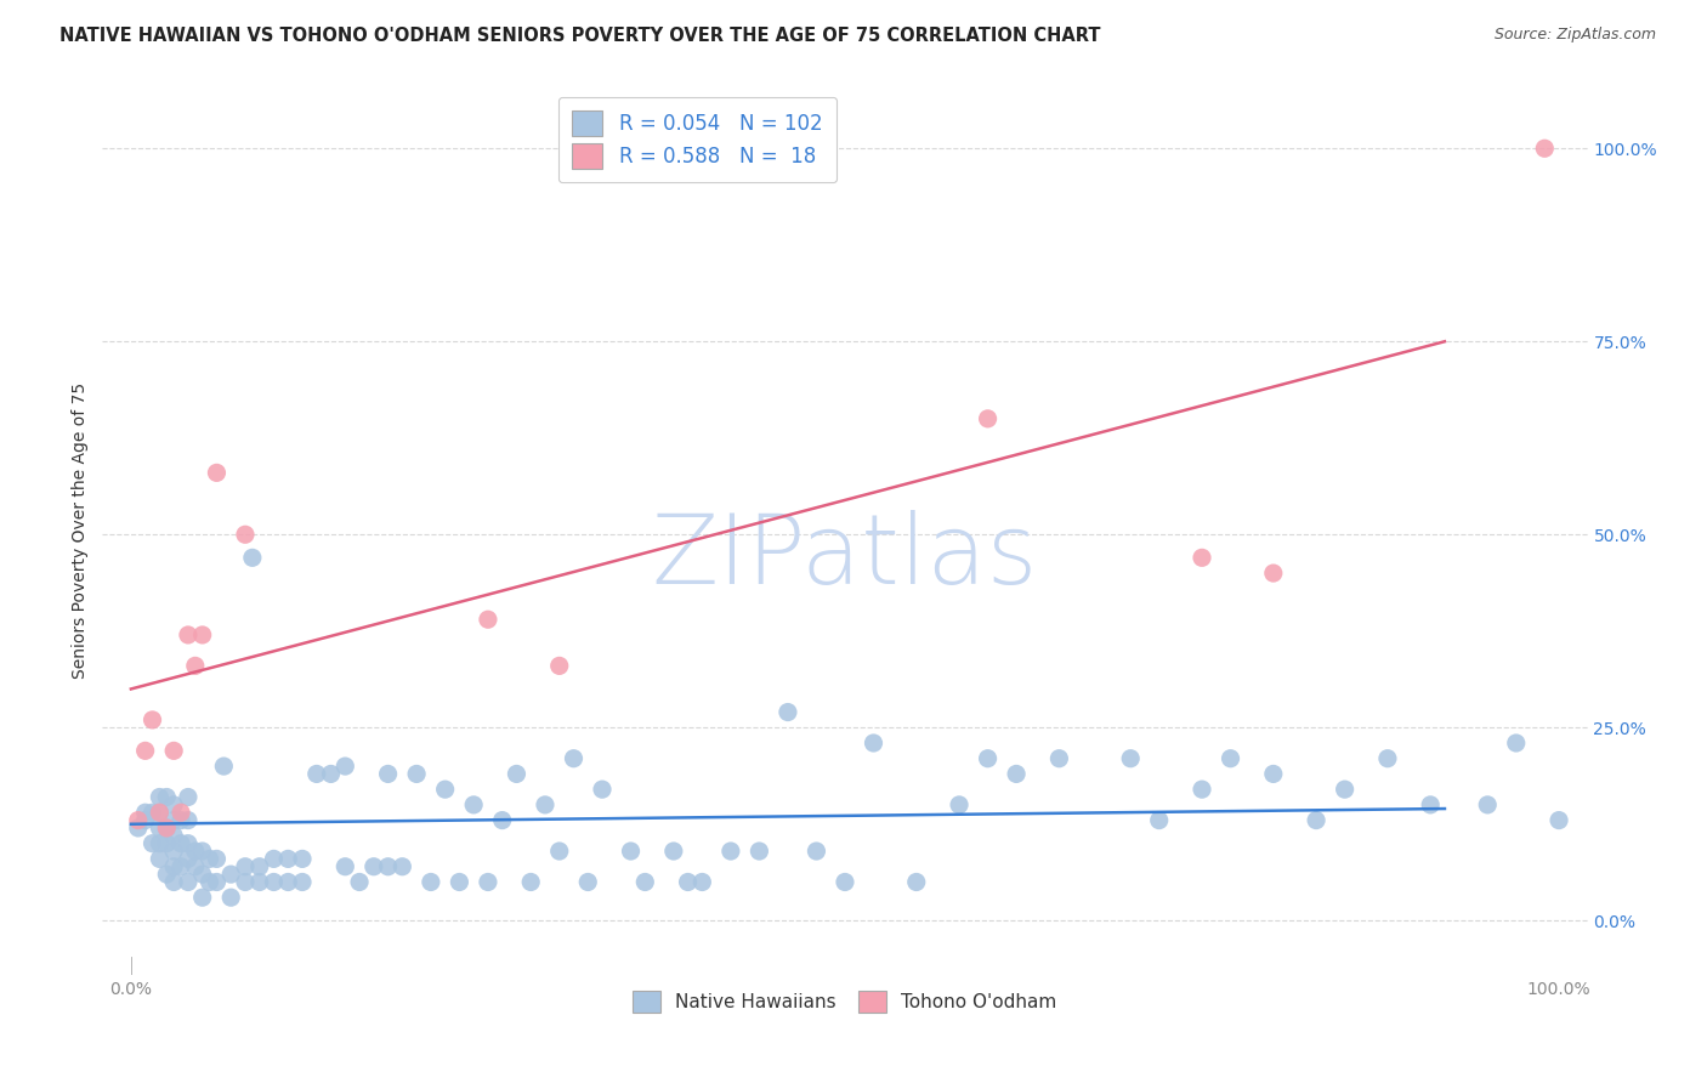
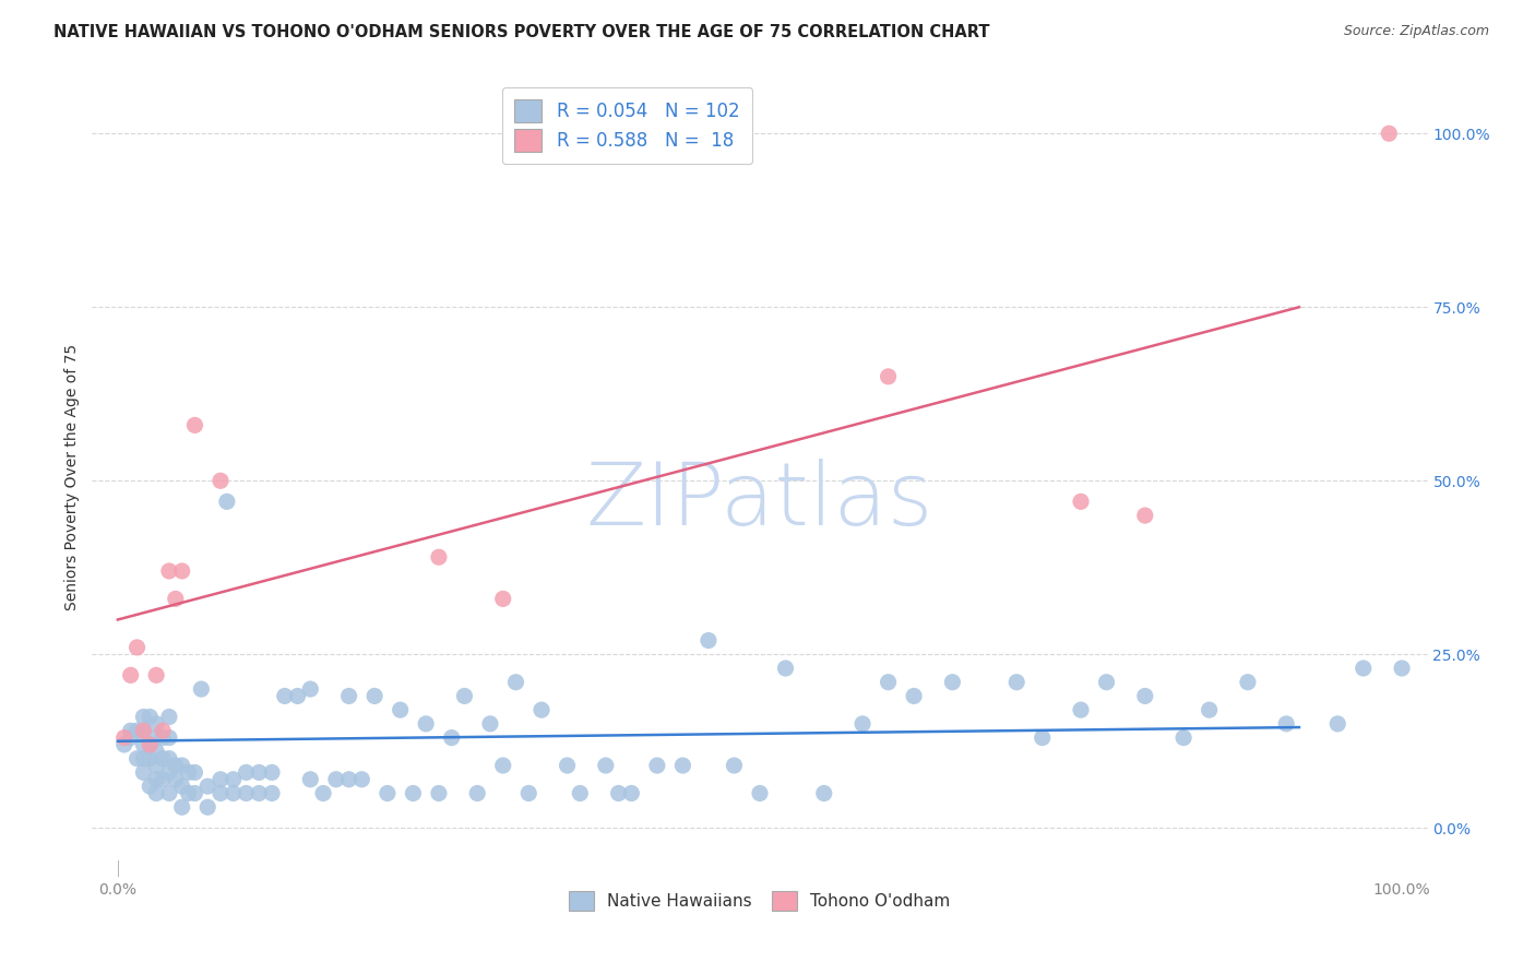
Native Hawaiians/100.0%: 13% -> 23%
